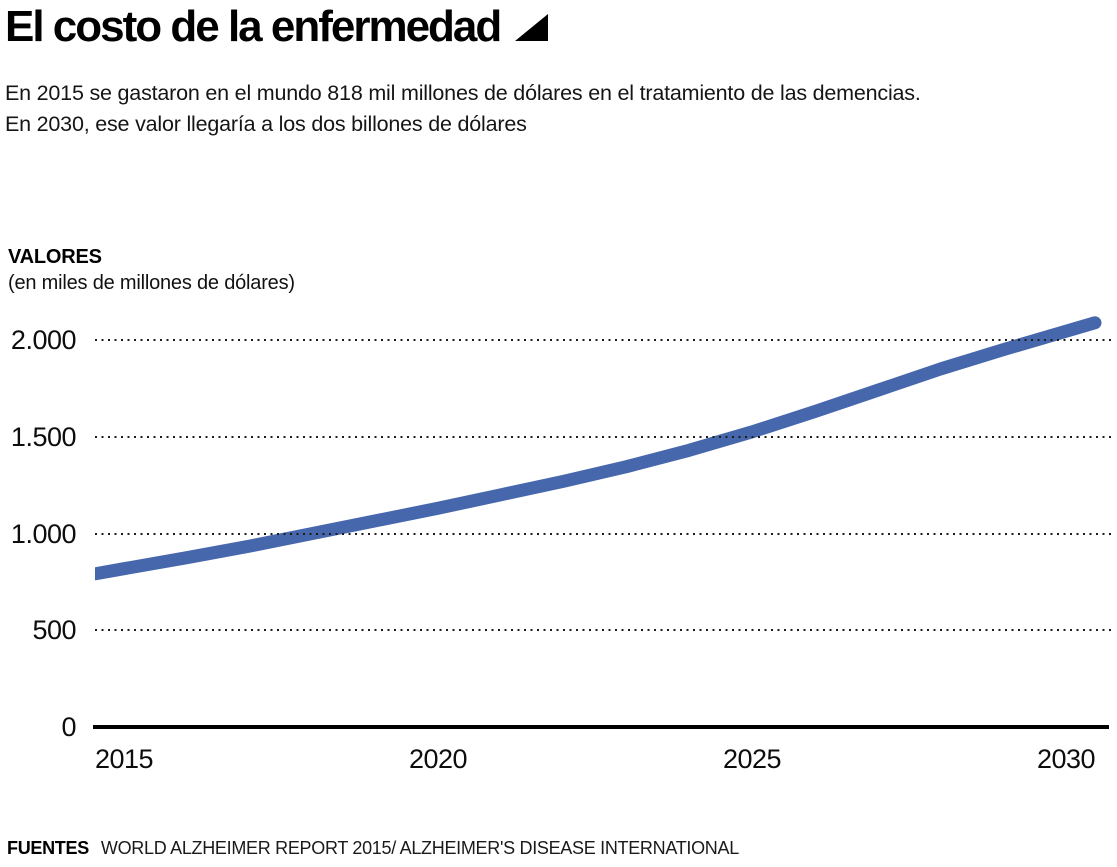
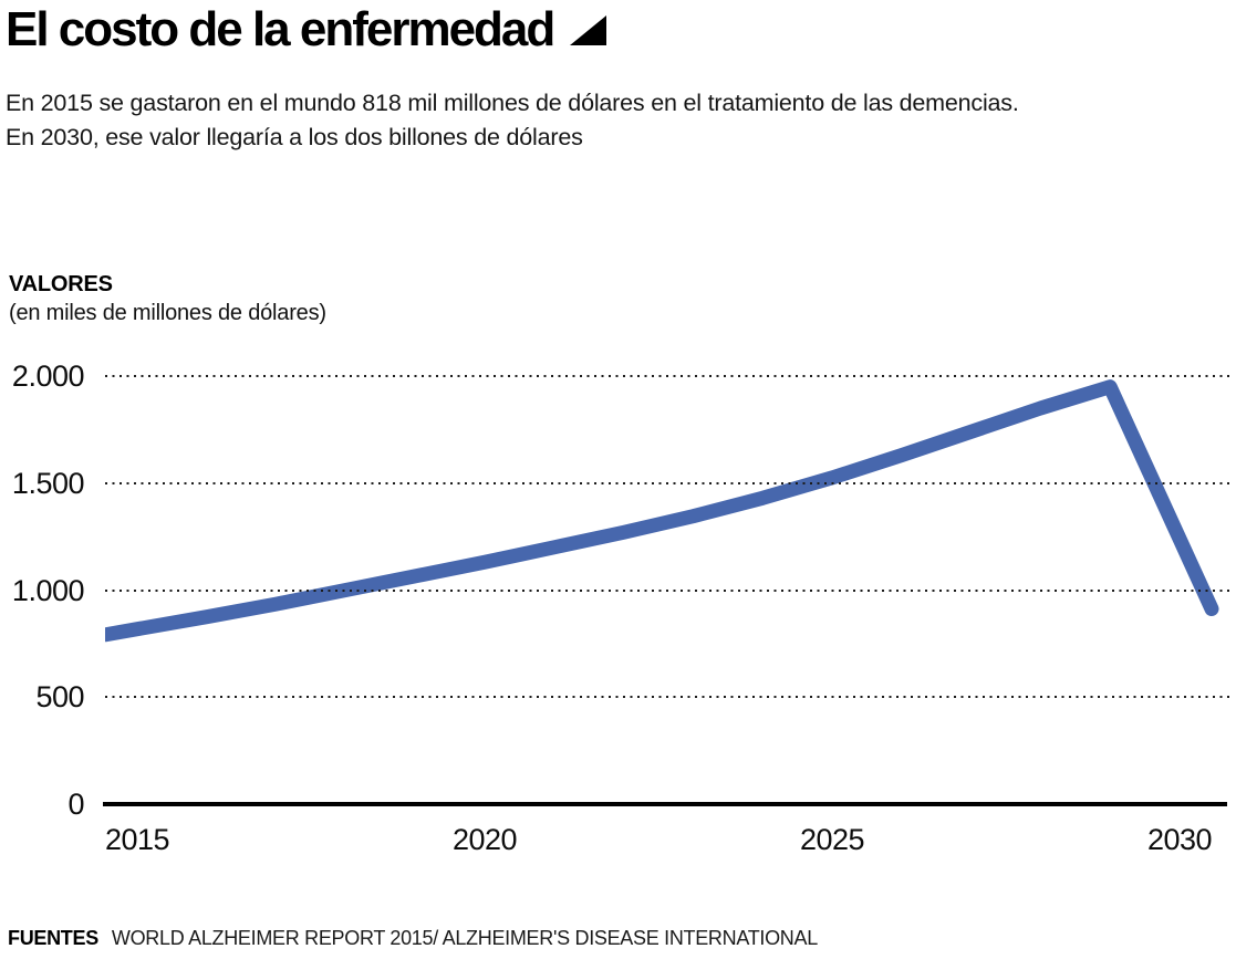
2030: 2040 -> 1240
